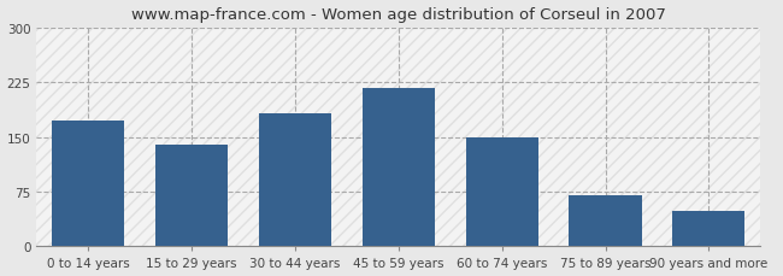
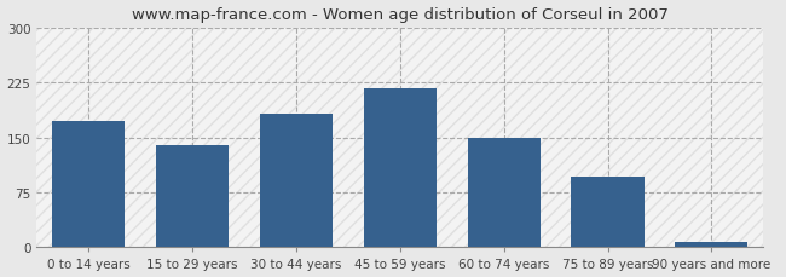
75 to 89 years: 70 -> 97
90 years and more: 48 -> 8
